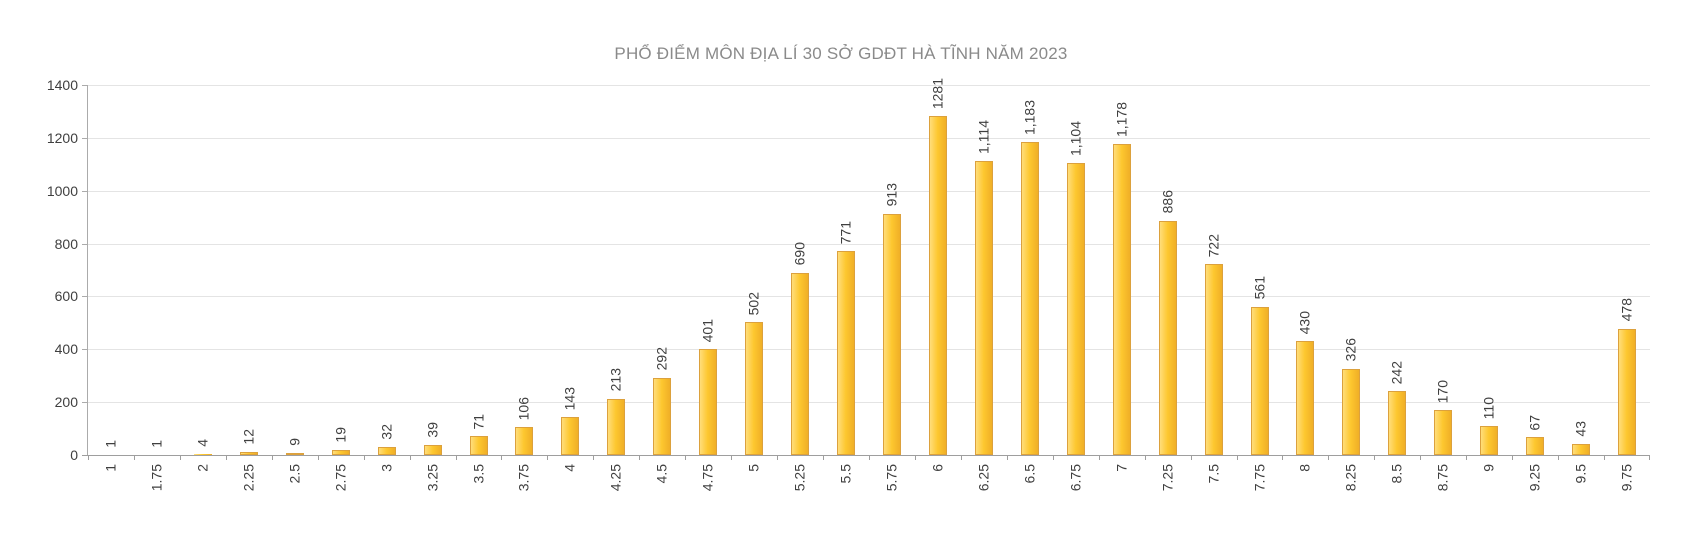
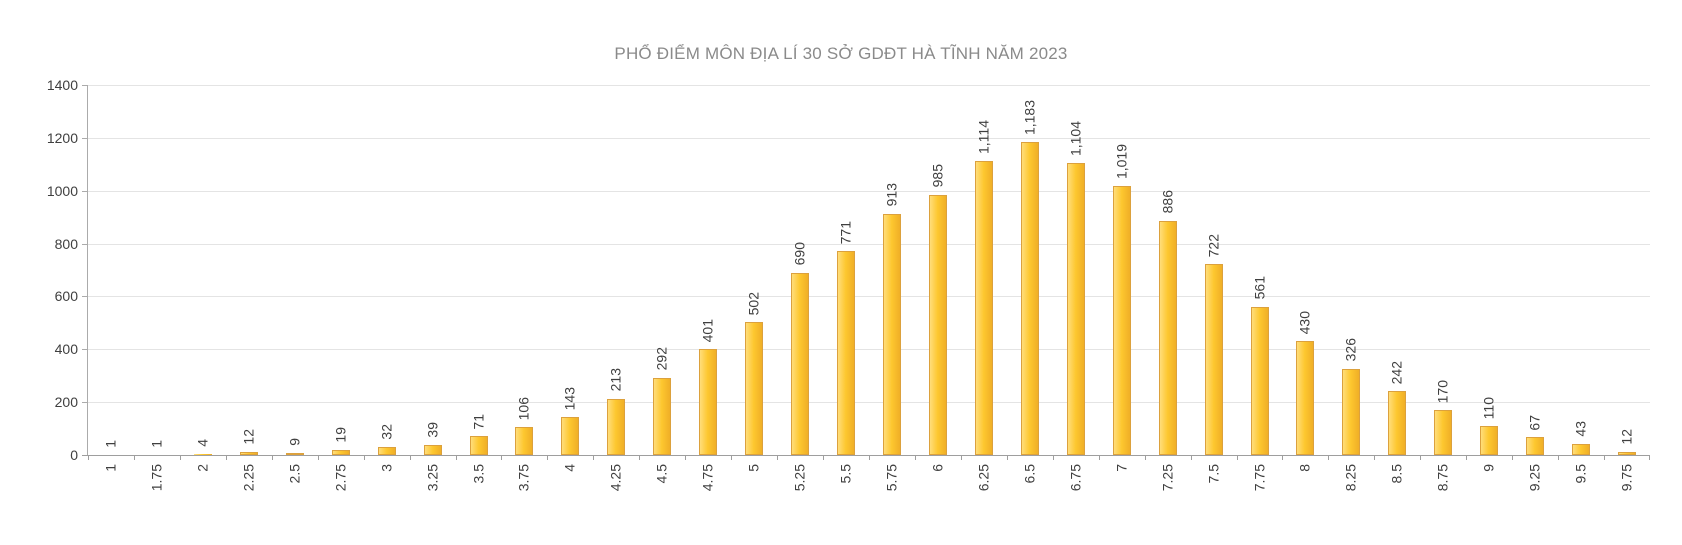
6: 1281 -> 985
7: 1,178 -> 1,019
9.75: 478 -> 12
